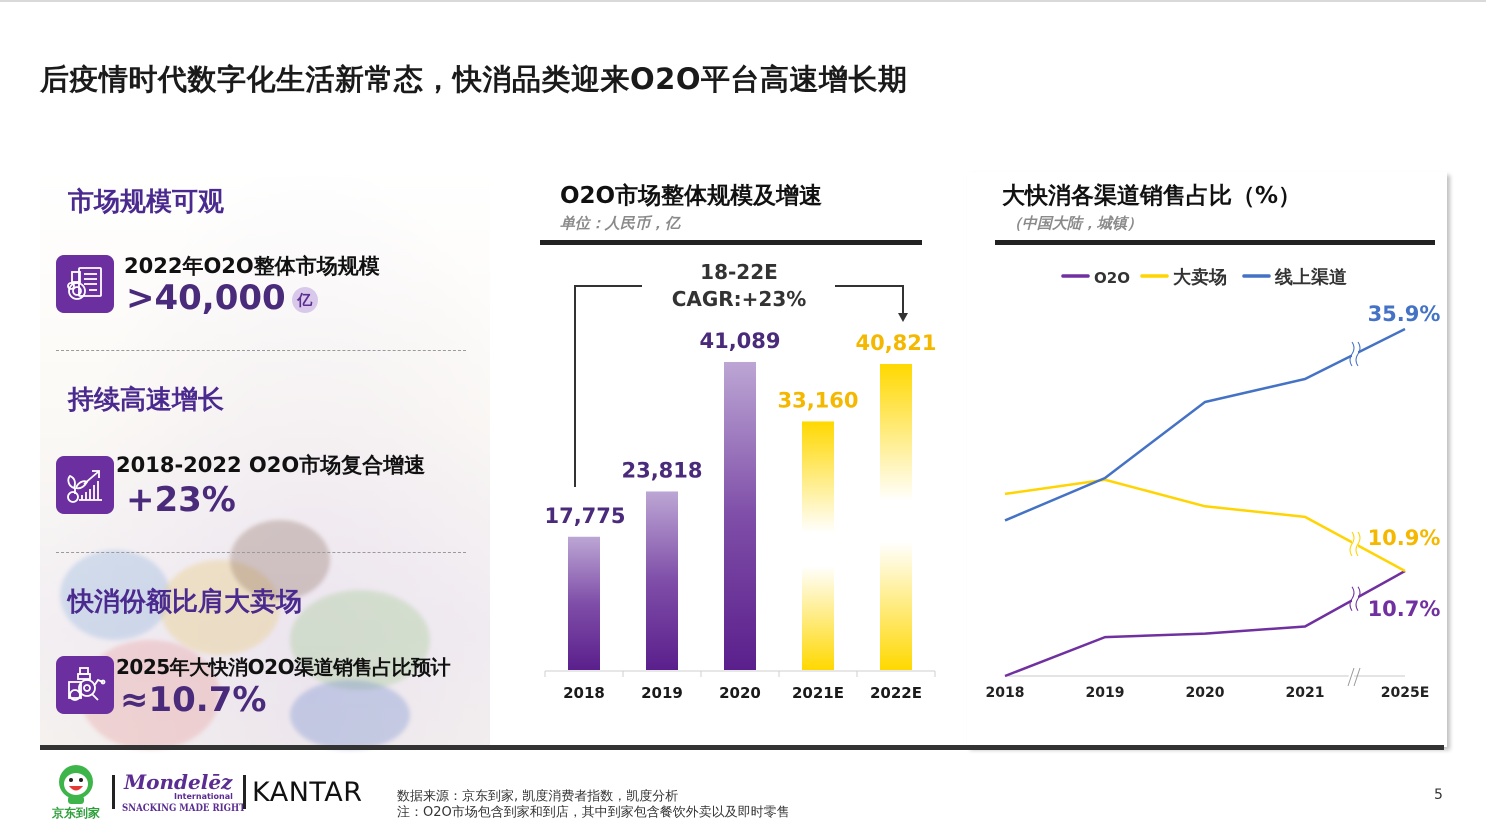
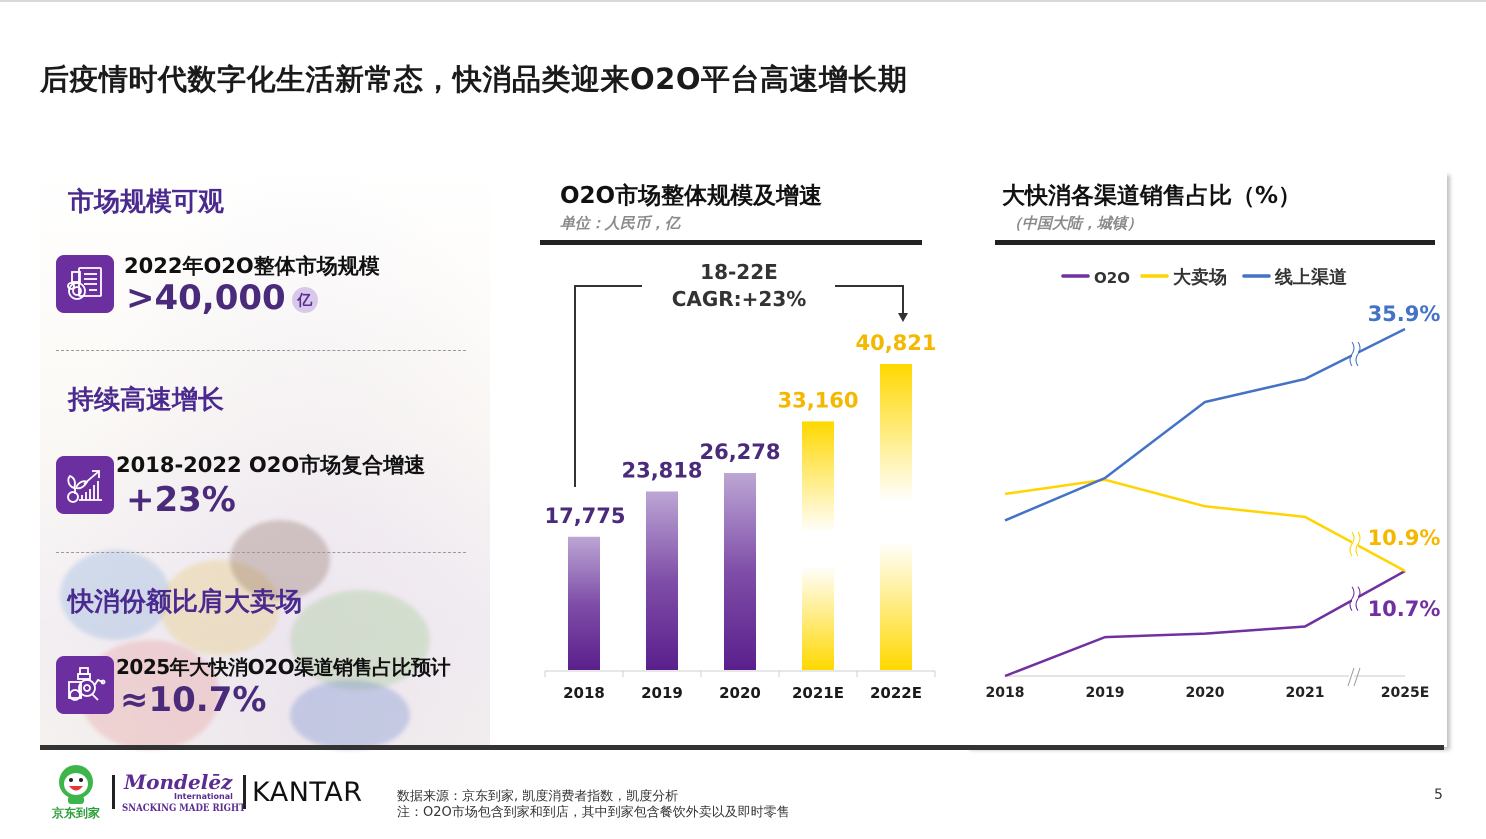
O2O市场整体规模及增速/2020: 41,089 -> 26,278
